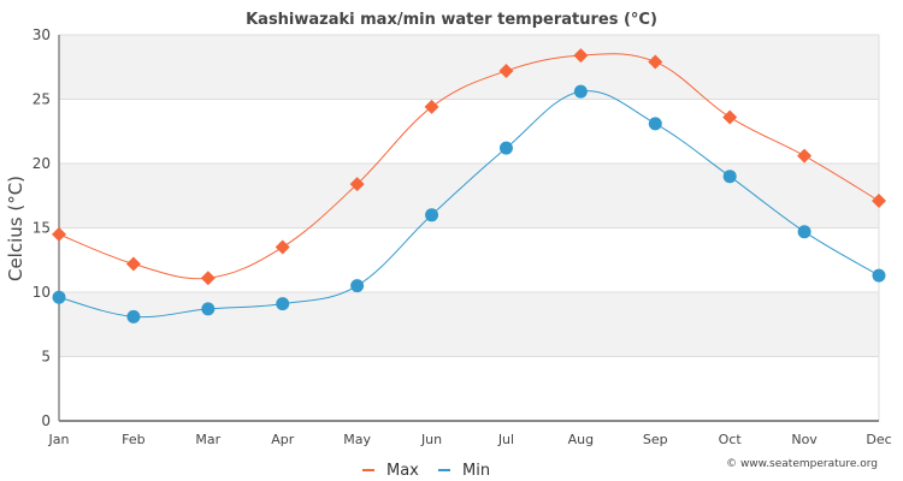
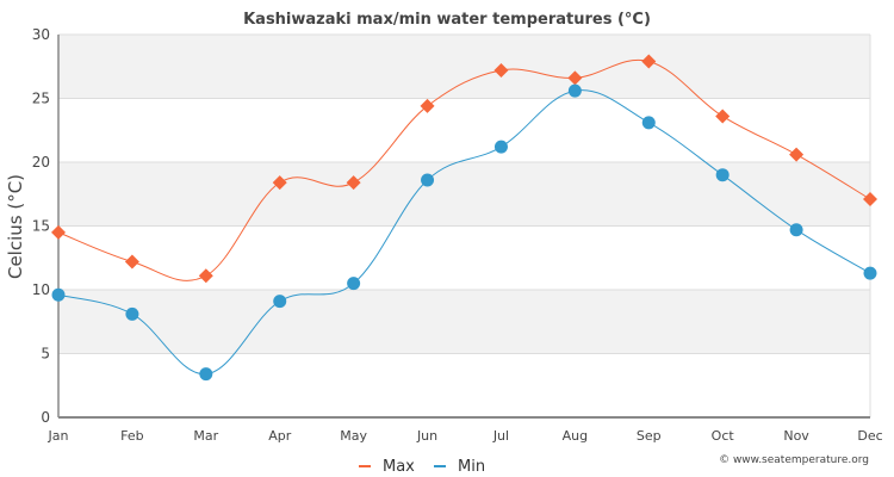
Min/Mar: 8.7 -> 3.4
Max/Apr: 13.5 -> 18.4
Min/Jun: 16.0 -> 18.6
Max/Aug: 28.4 -> 26.6
